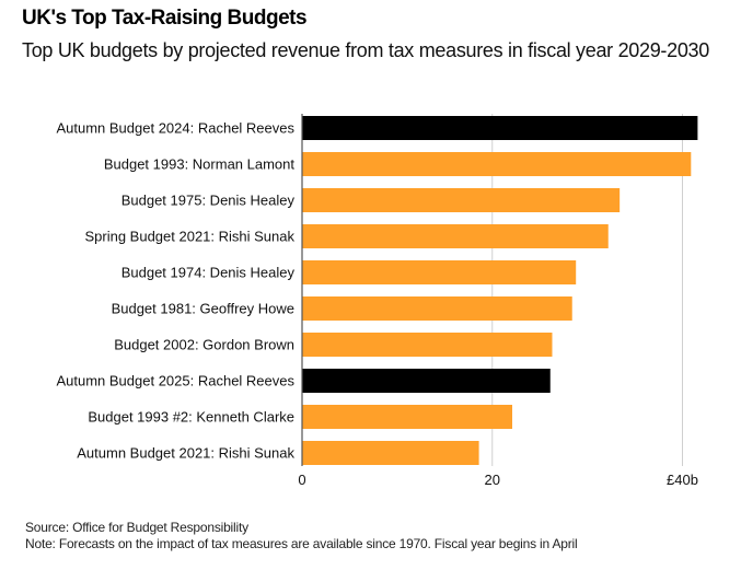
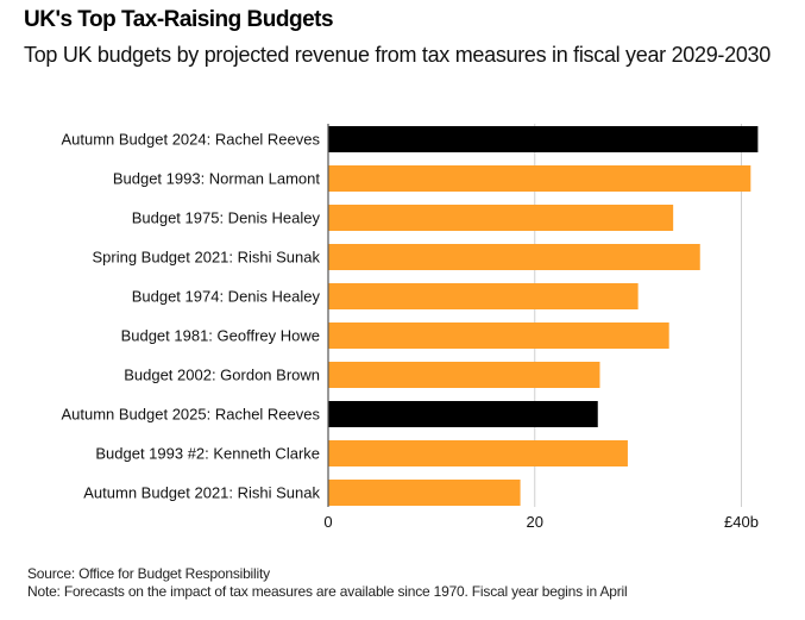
Spring Budget 2021: Rishi Sunak: £32b -> £36b
Budget 1974: Denis Healey: £29b -> £30b
Budget 1981: Geoffrey Howe: £28b -> £33b
Budget 1993 #2: Kenneth Clarke: £22b -> £29b
